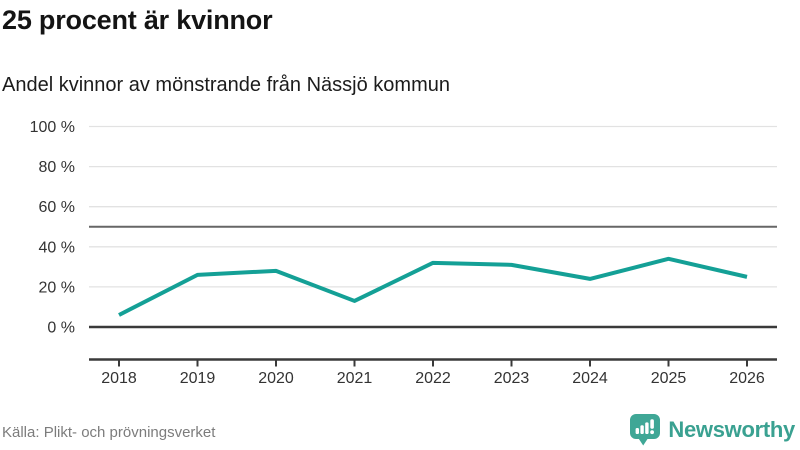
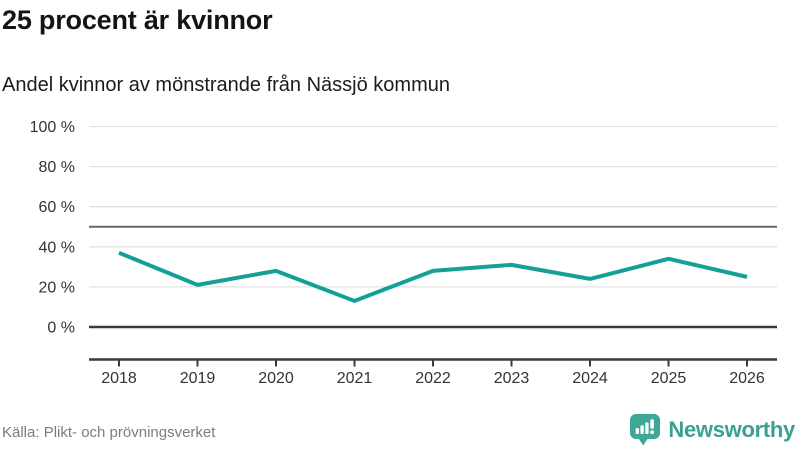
2018: 6% -> 37%
2019: 26% -> 21%
2022: 32% -> 28%
